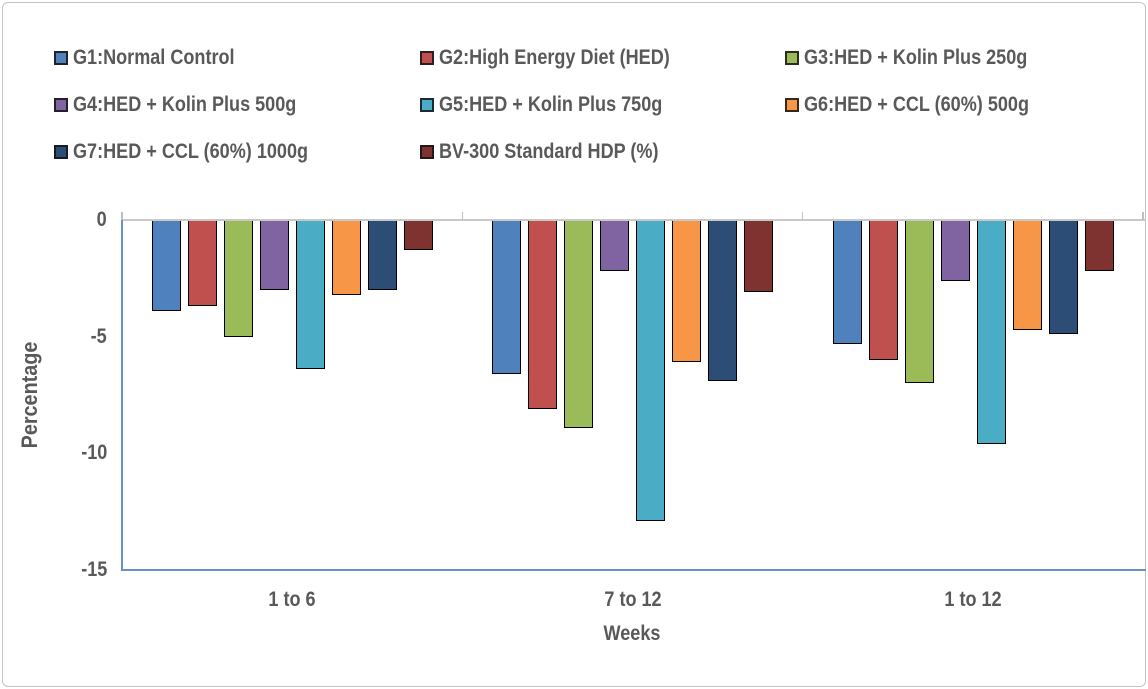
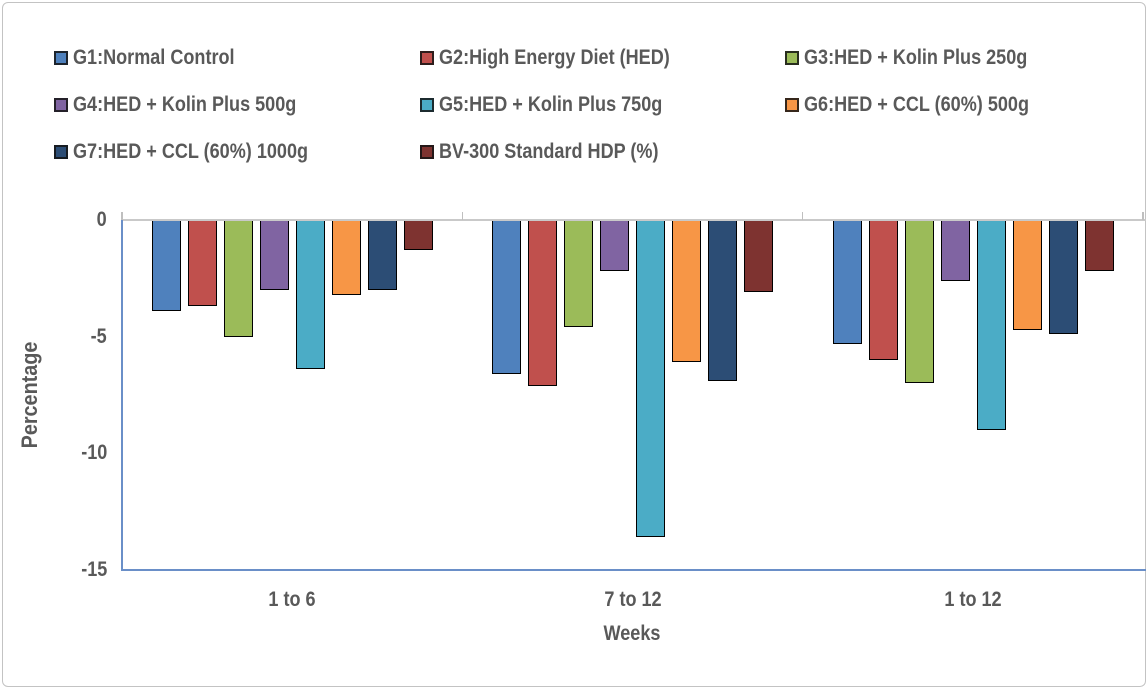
G2:High Energy Diet (HED)/7 to 12: -8.1 -> -7.1
G3:HED + Kolin Plus 250g/7 to 12: -8.9 -> -4.6
G5:HED + Kolin Plus 750g/7 to 12: -12.9 -> -13.6
G5:HED + Kolin Plus 750g/1 to 12: -9.6 -> -9.0
